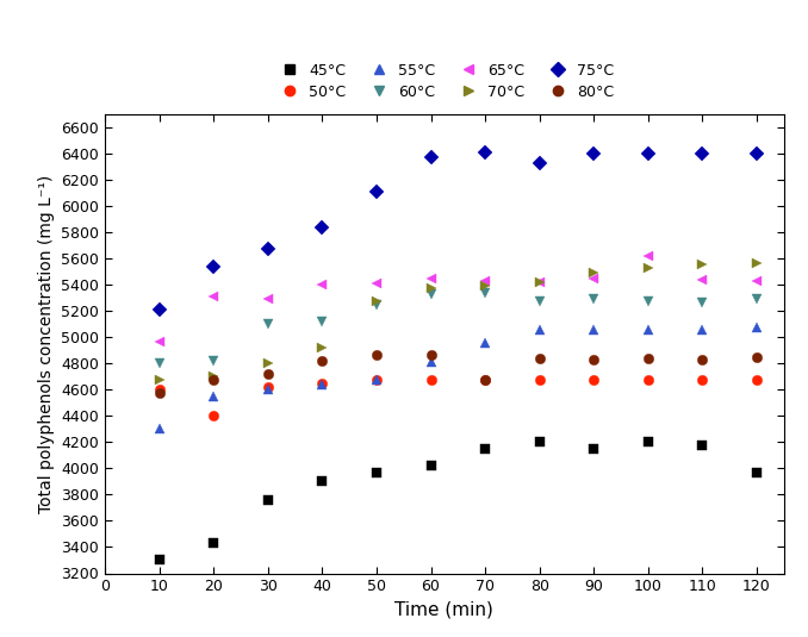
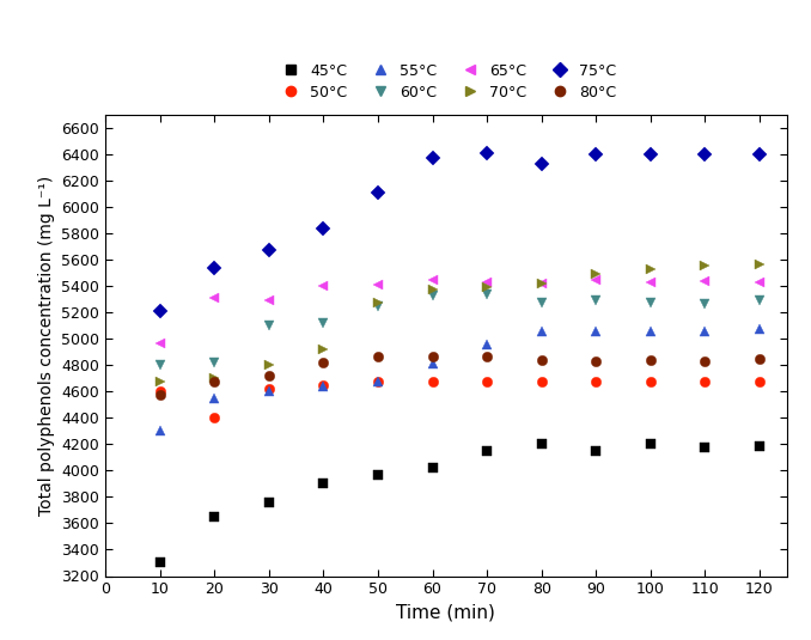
45°C/20: 3430 -> 3650
80°C/70: 4680 -> 4870
65°C/100: 5620 -> 5430
45°C/120: 3970 -> 4190
